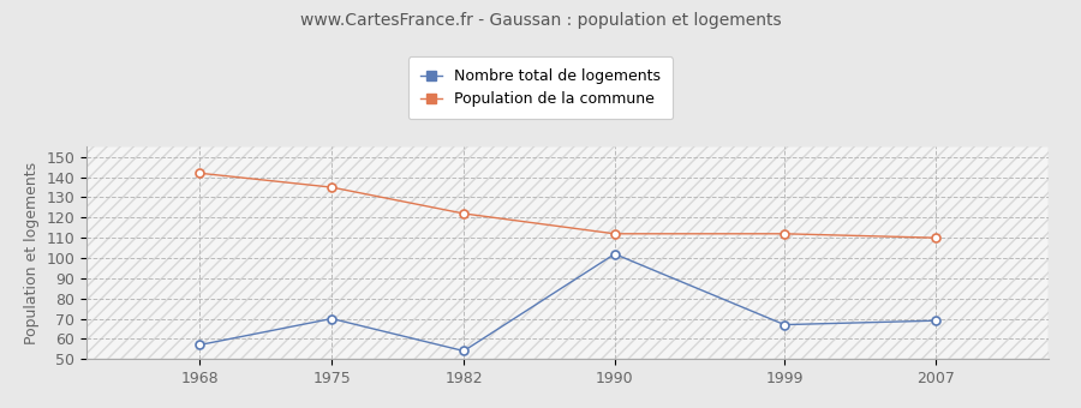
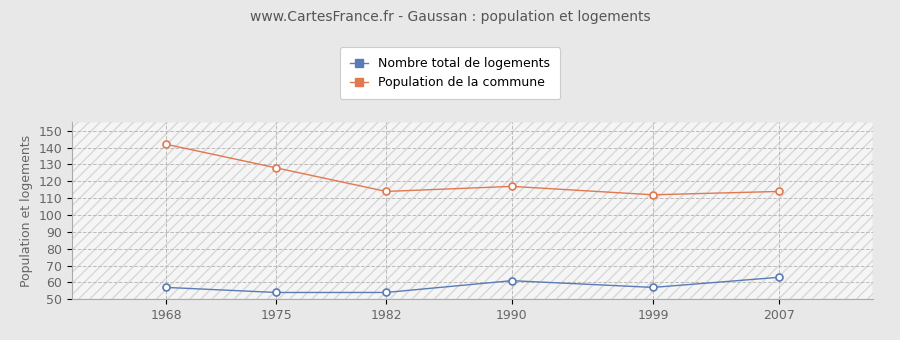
Nombre total de logements/1975: 70 -> 54
Population de la commune/1975: 135 -> 128
Population de la commune/1982: 122 -> 114
Nombre total de logements/1990: 102 -> 61
Population de la commune/1990: 112 -> 117
Nombre total de logements/1999: 67 -> 57
Nombre total de logements/2007: 69 -> 63
Population de la commune/2007: 110 -> 114
